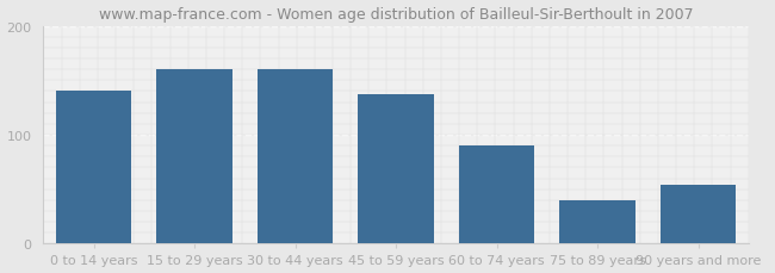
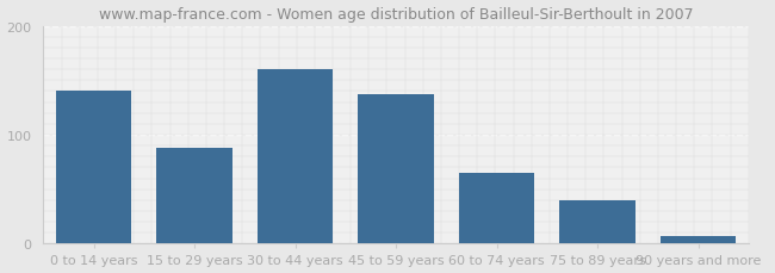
15 to 29 years: 160 -> 88
60 to 74 years: 90 -> 65
90 years and more: 54 -> 7
